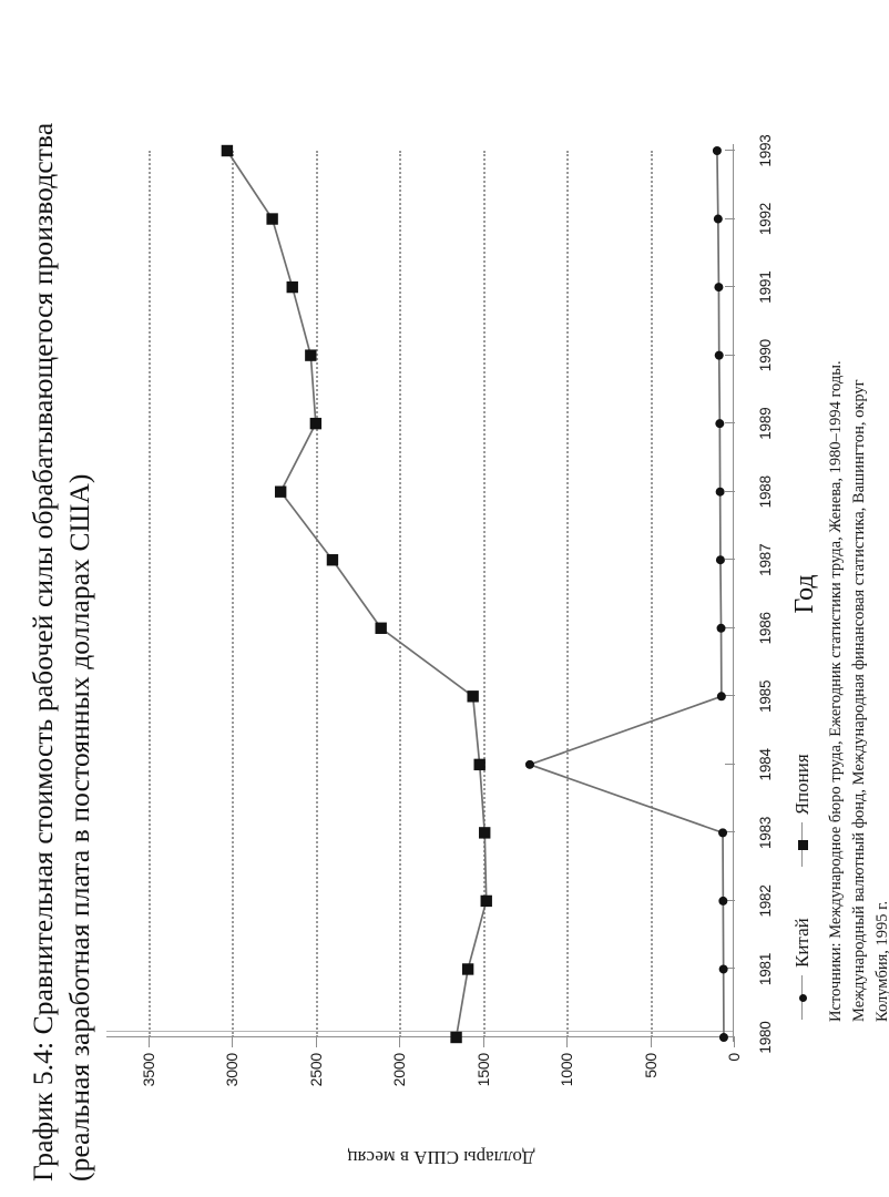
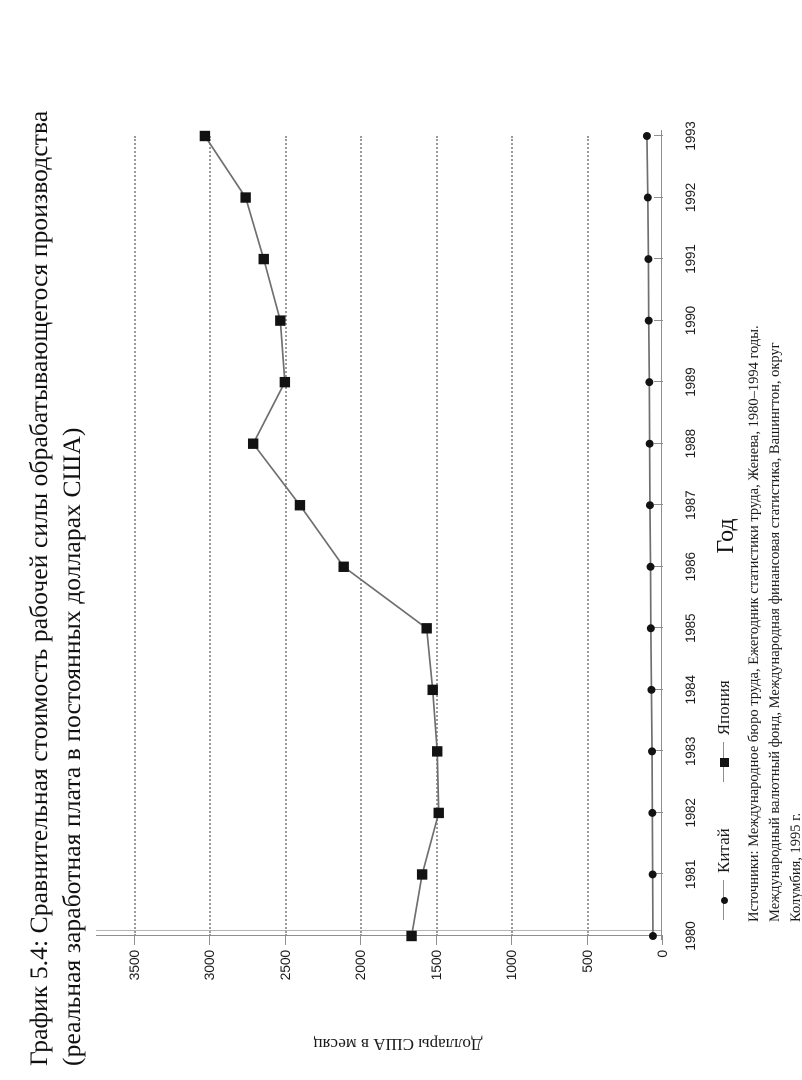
Китай/1984: 1220 -> 70
